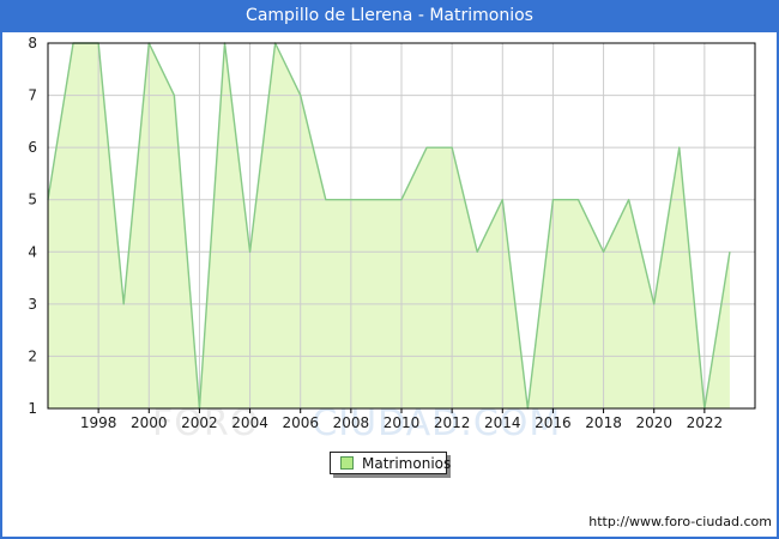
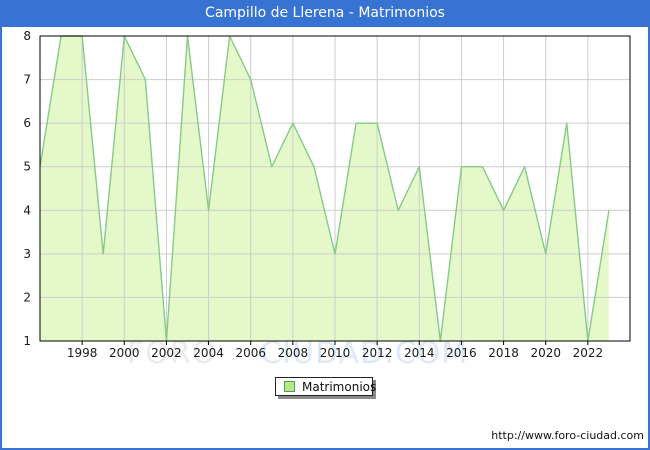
2008: 5 -> 6
2010: 5 -> 3
